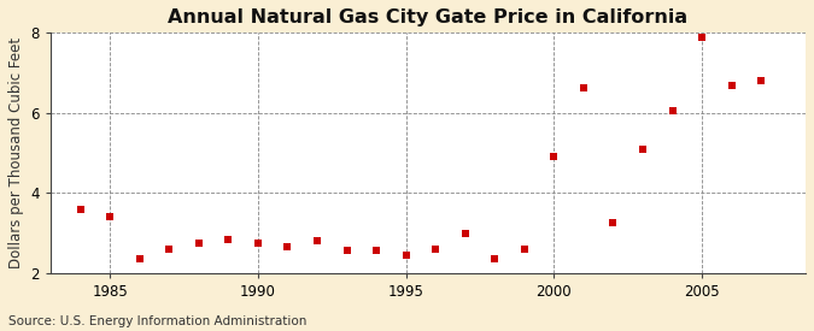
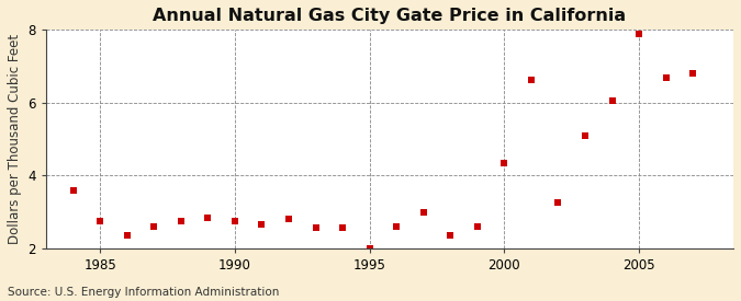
1985: 3.40 -> 2.75
1995: 2.45 -> 2.00
2000: 4.90 -> 4.35
